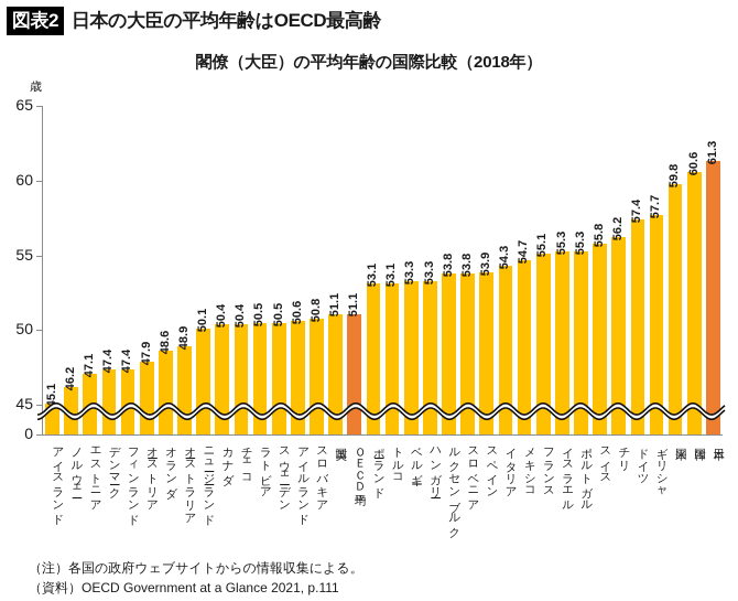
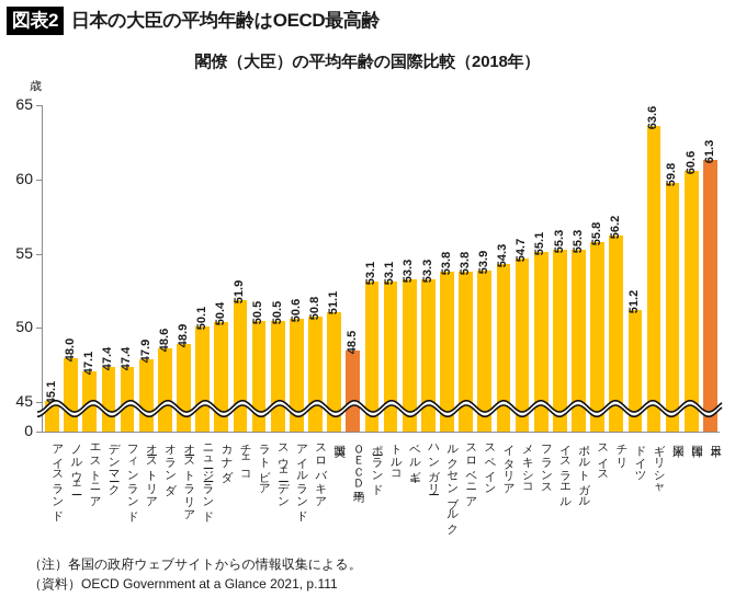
ノルウェー: 46.2 -> 48.0
チェコ: 50.4 -> 51.9
ＯＥＣＤ平均: 51.1 -> 48.5
ドイツ: 57.4 -> 51.2
ギリシャ: 57.7 -> 63.6
